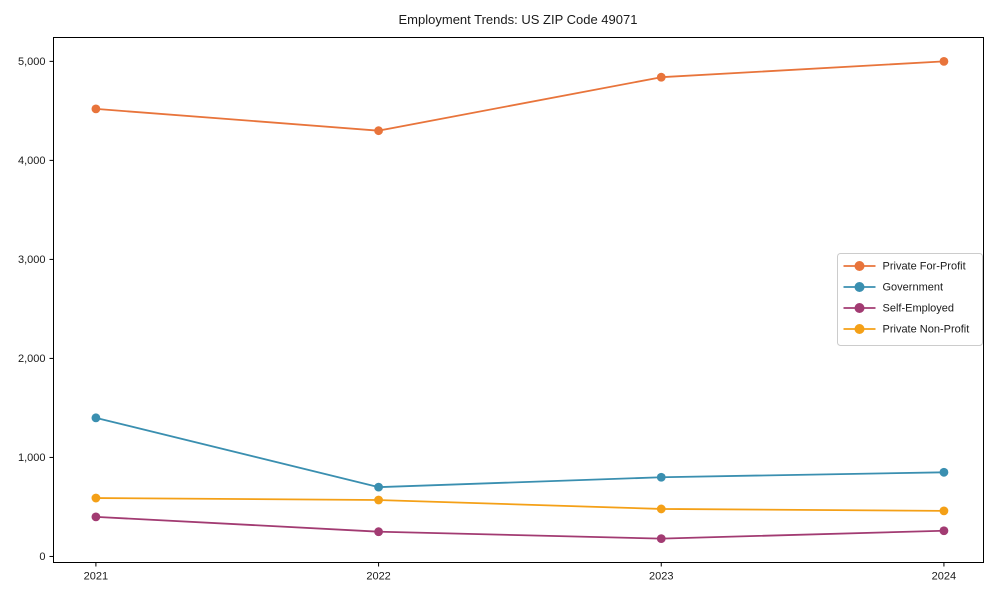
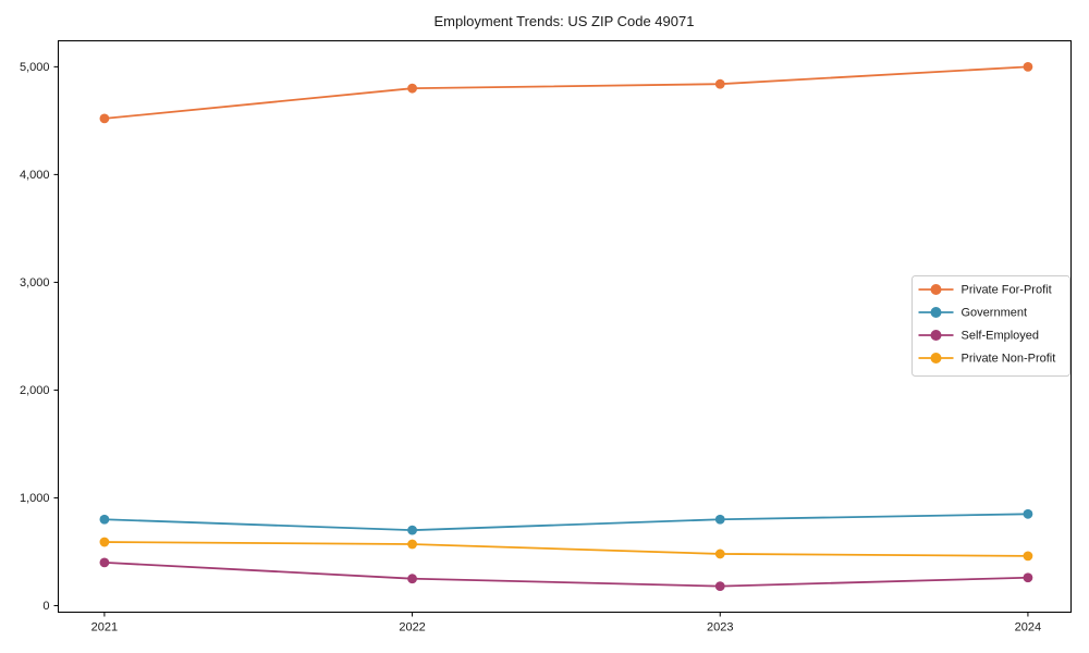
Government/2021: 1400 -> 800
Private For-Profit/2022: 4300 -> 4800
